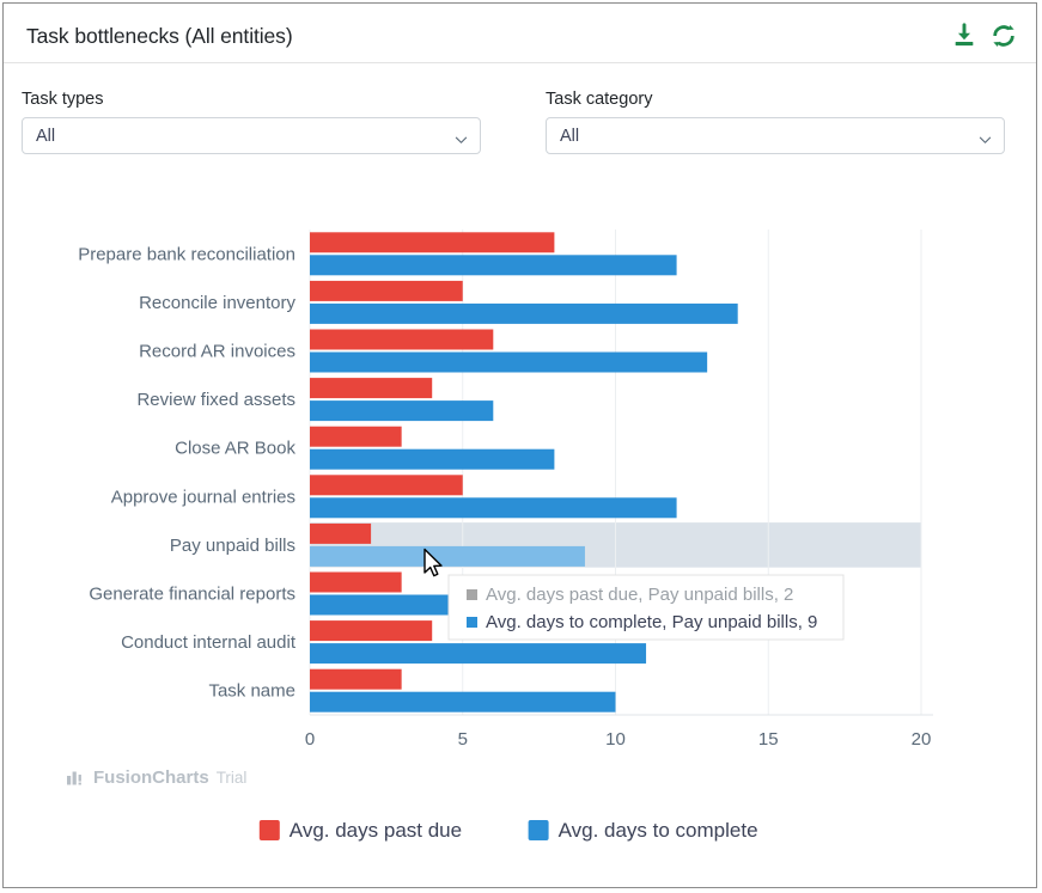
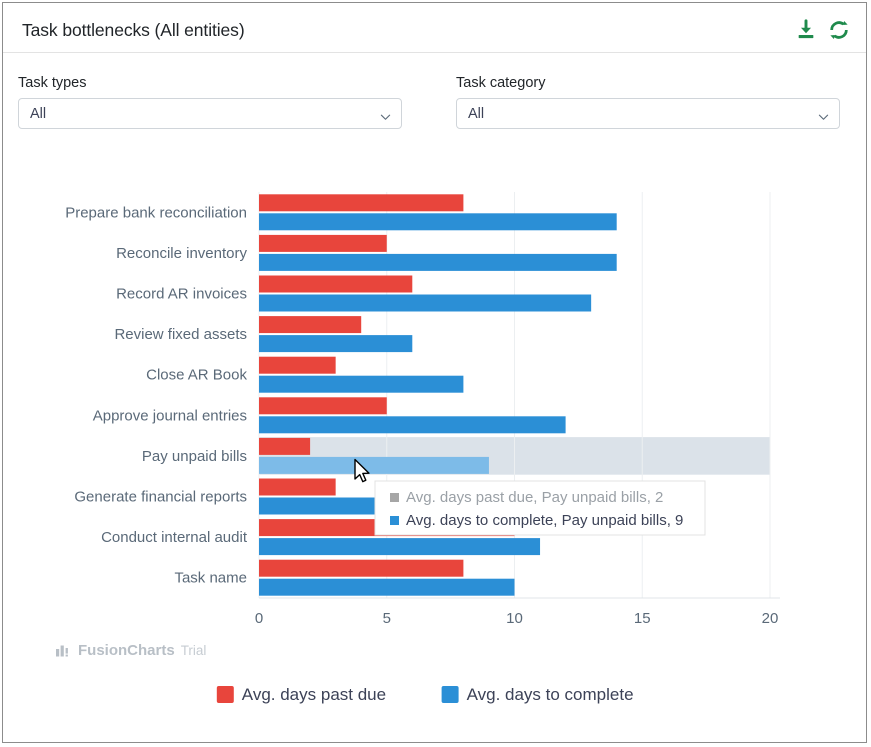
Avg. days to complete/Prepare bank reconciliation: 12 -> 14
Avg. days past due/Conduct internal audit: 4 -> 10
Avg. days past due/Task name: 3 -> 8
